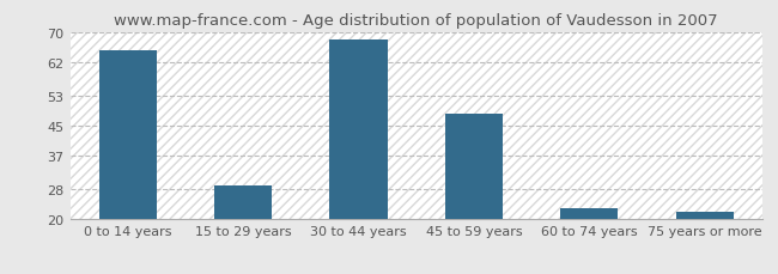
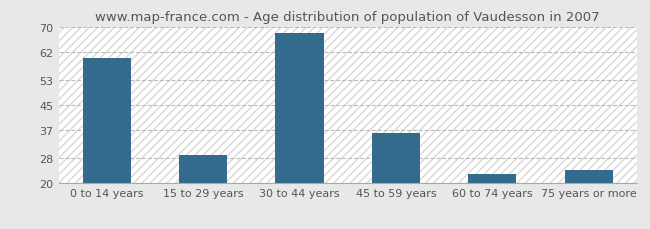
0 to 14 years: 65 -> 60
45 to 59 years: 48 -> 36
75 years or more: 22 -> 24
